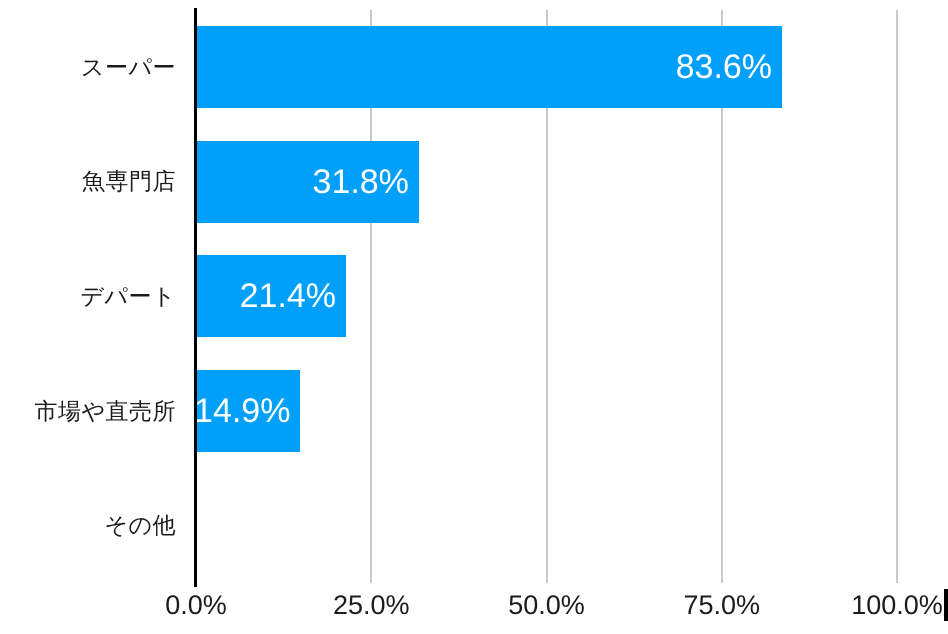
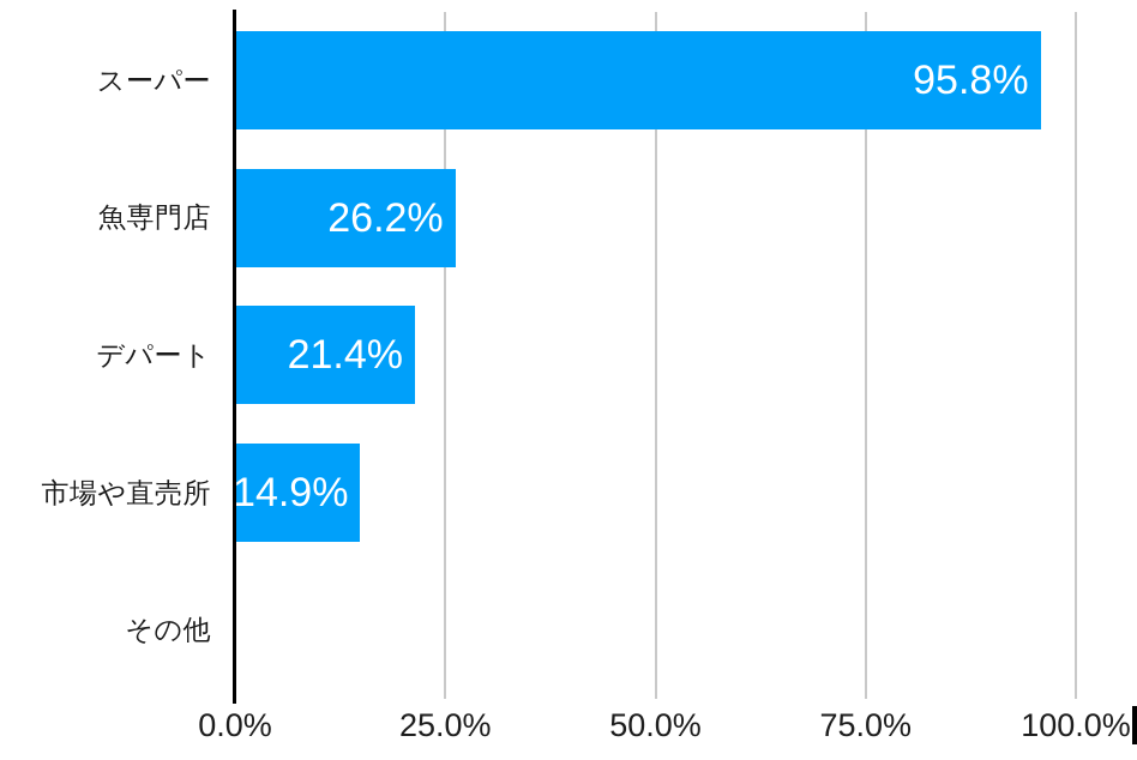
スーパー: 83.6% -> 95.8%
魚専門店: 31.8% -> 26.2%
